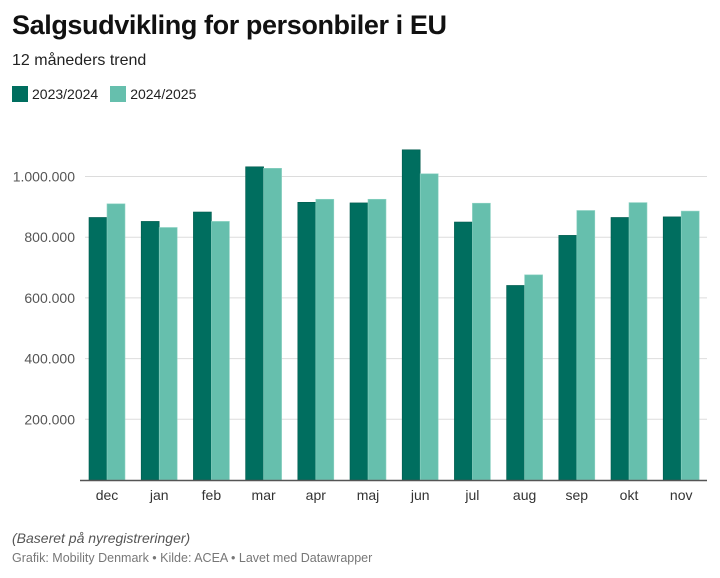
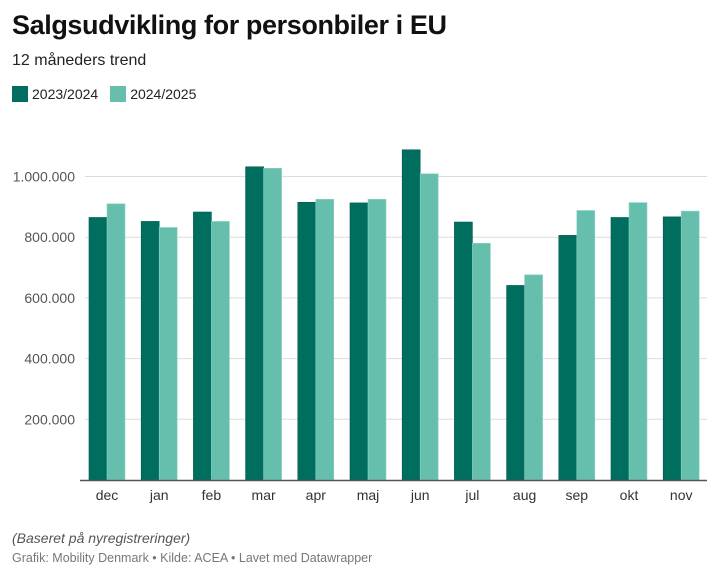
2024/2025/jul: 910000 -> 780000
